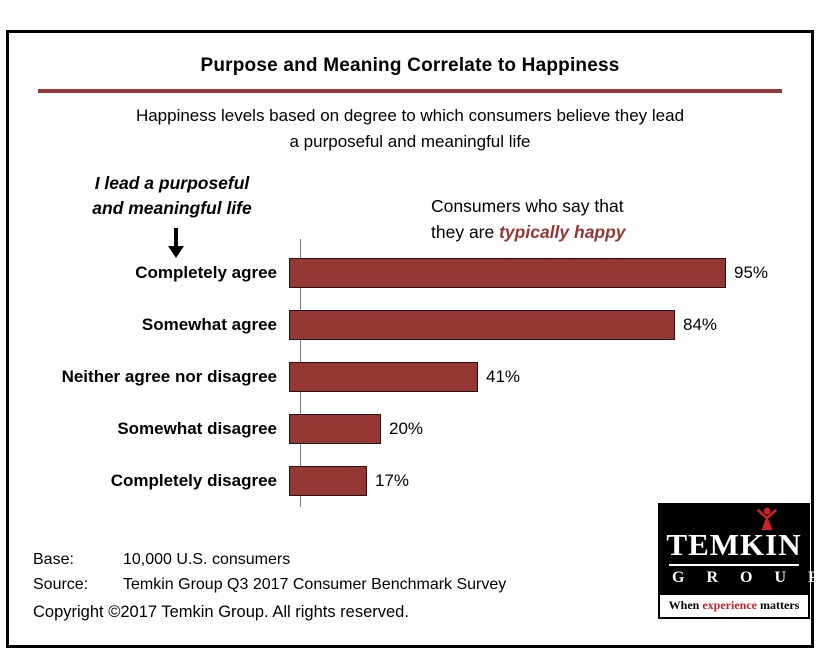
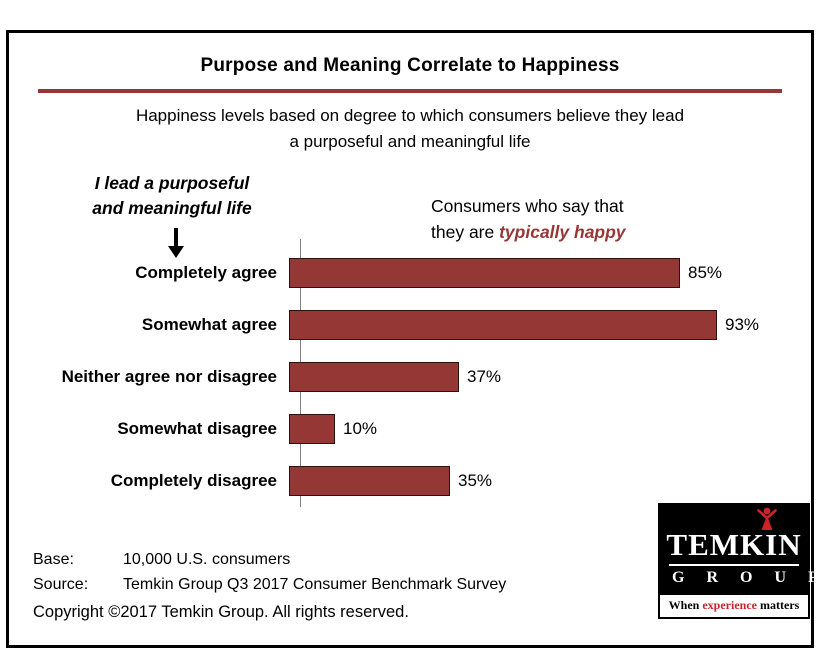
Completely agree: 95% -> 85%
Somewhat agree: 84% -> 93%
Neither agree nor disagree: 41% -> 37%
Somewhat disagree: 20% -> 10%
Completely disagree: 17% -> 35%
